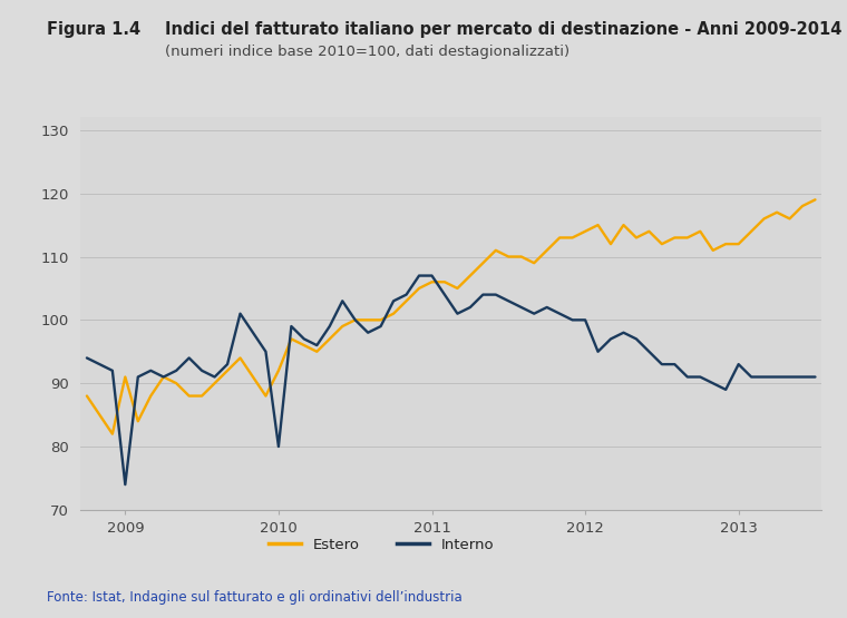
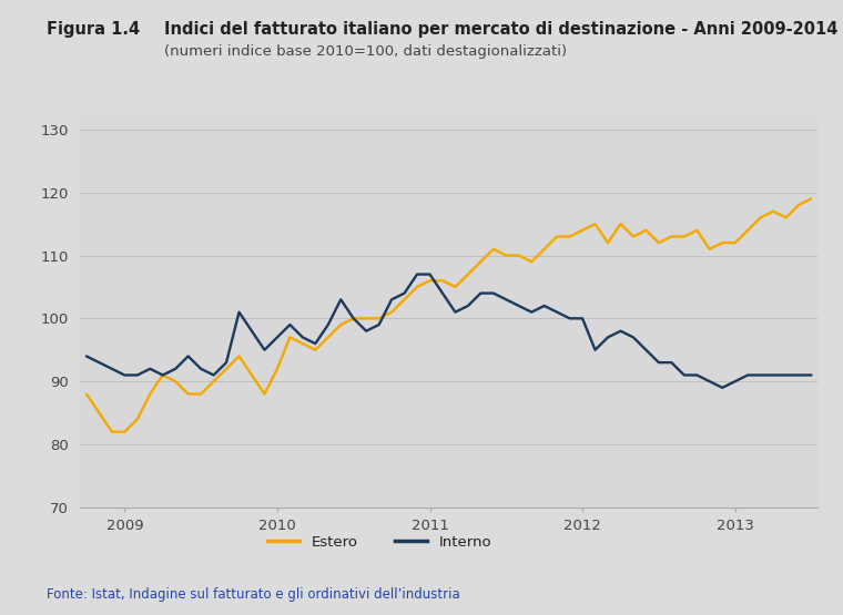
Estero/2009: 91 -> 82
Interno/2009: 74 -> 91
Interno/2010: 80 -> 97
Interno/2013: 93 -> 90
